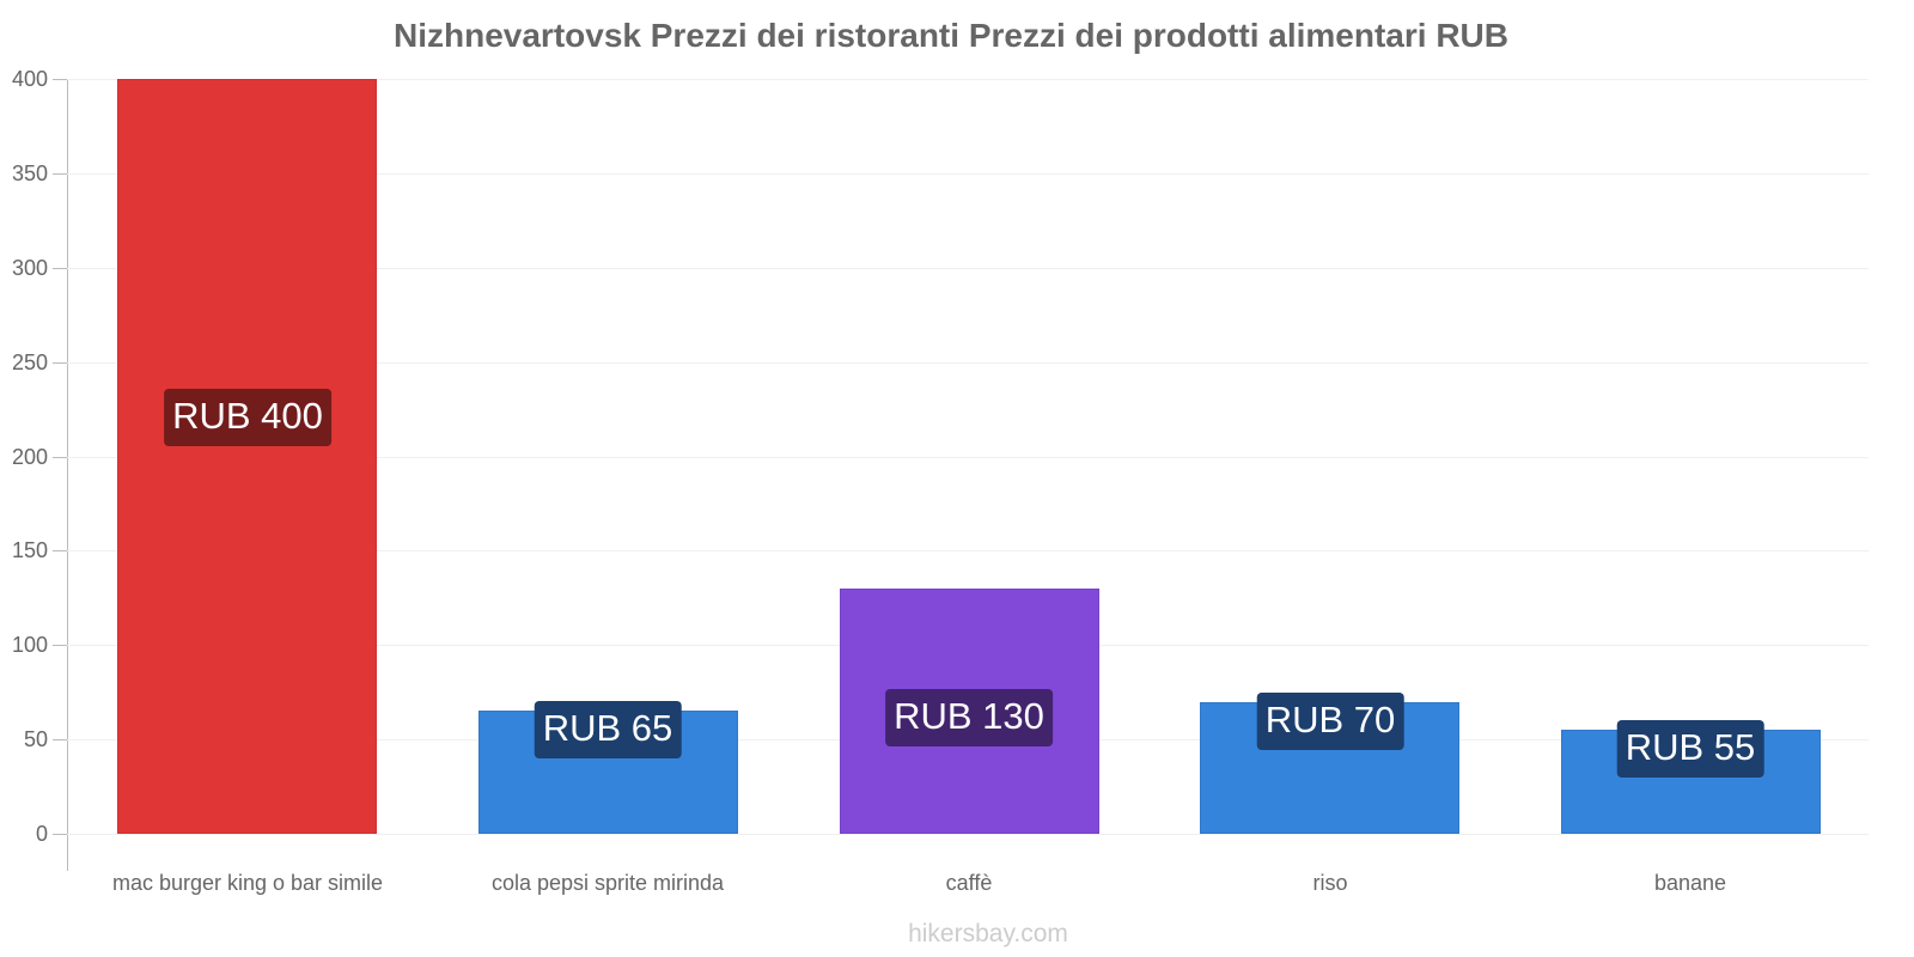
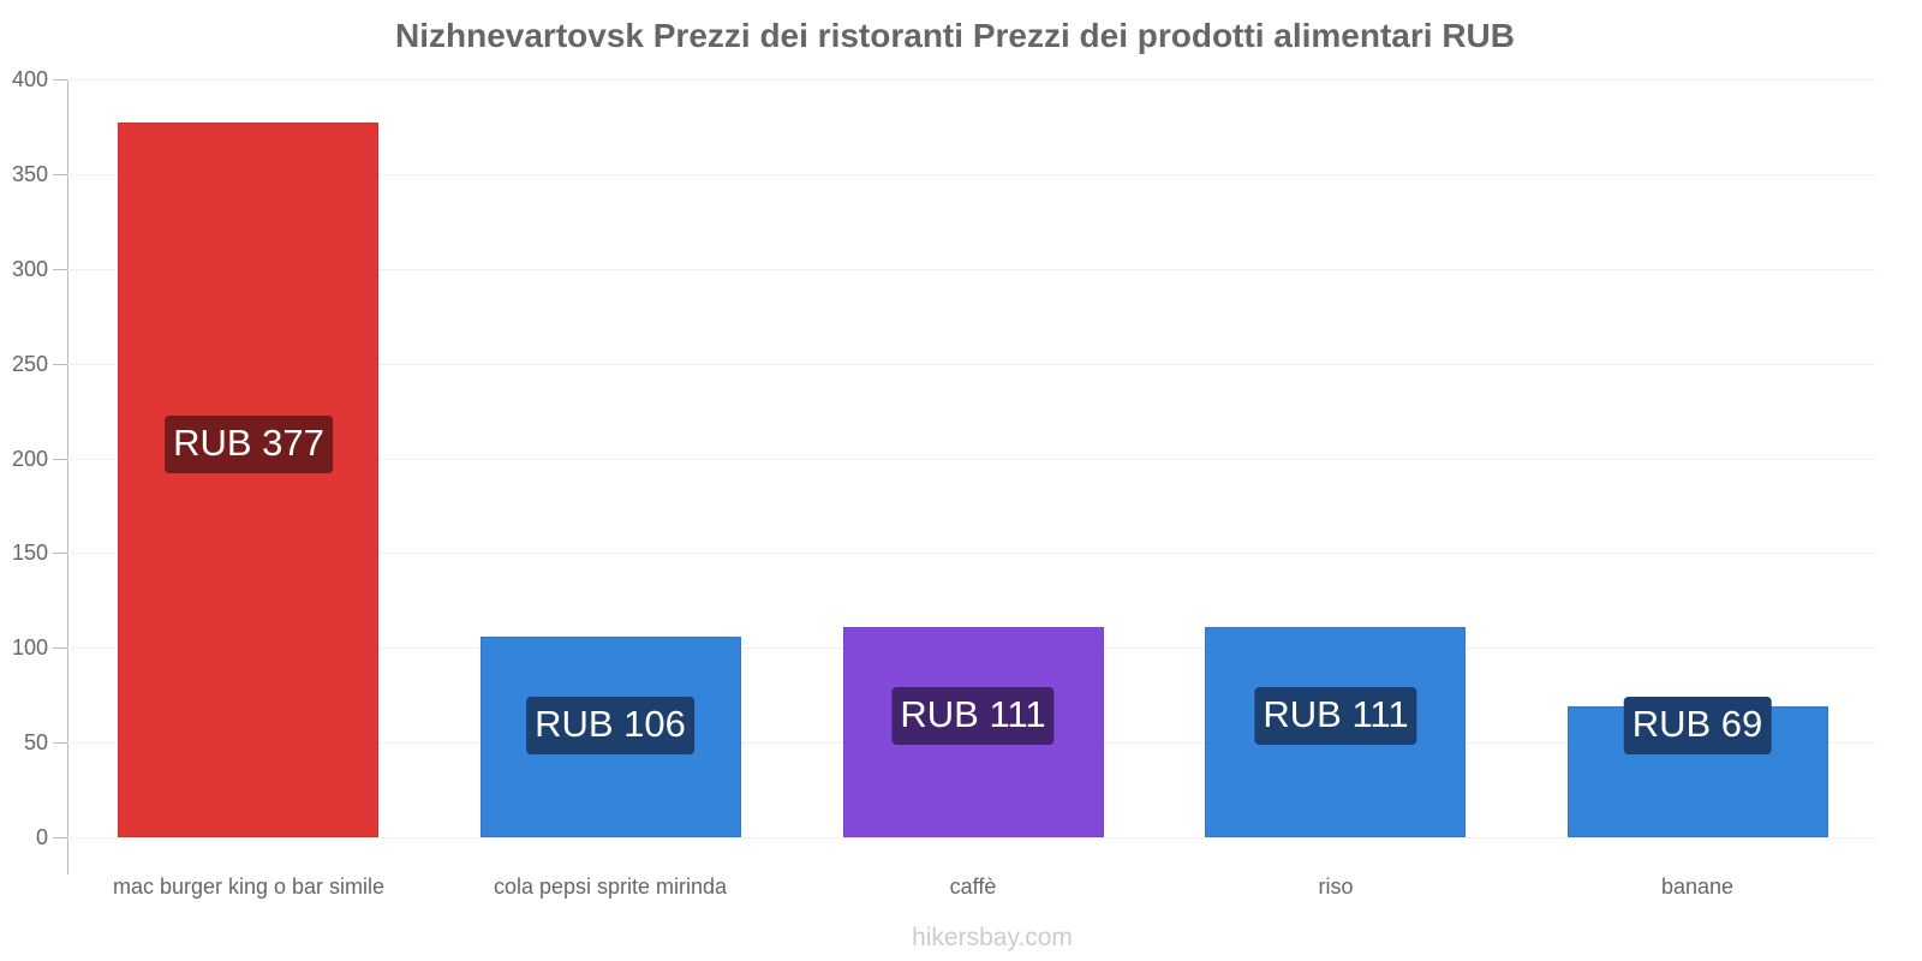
mac burger king o bar simile: 400 -> 377
cola pepsi sprite mirinda: 65 -> 106
caffè: 130 -> 111
riso: 70 -> 111
banane: 55 -> 69
